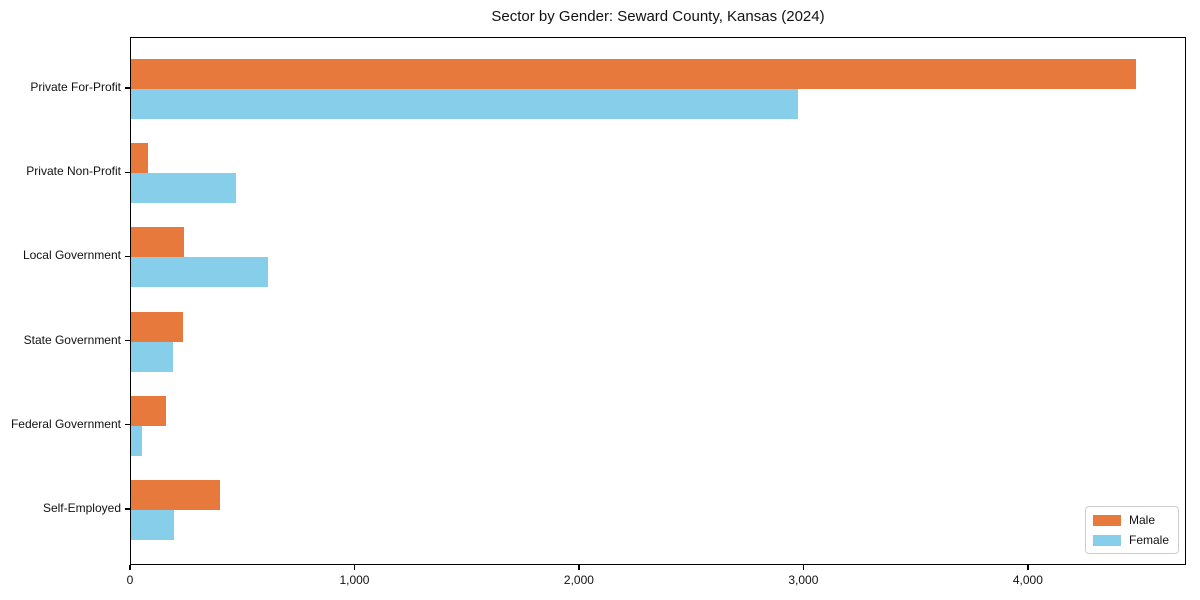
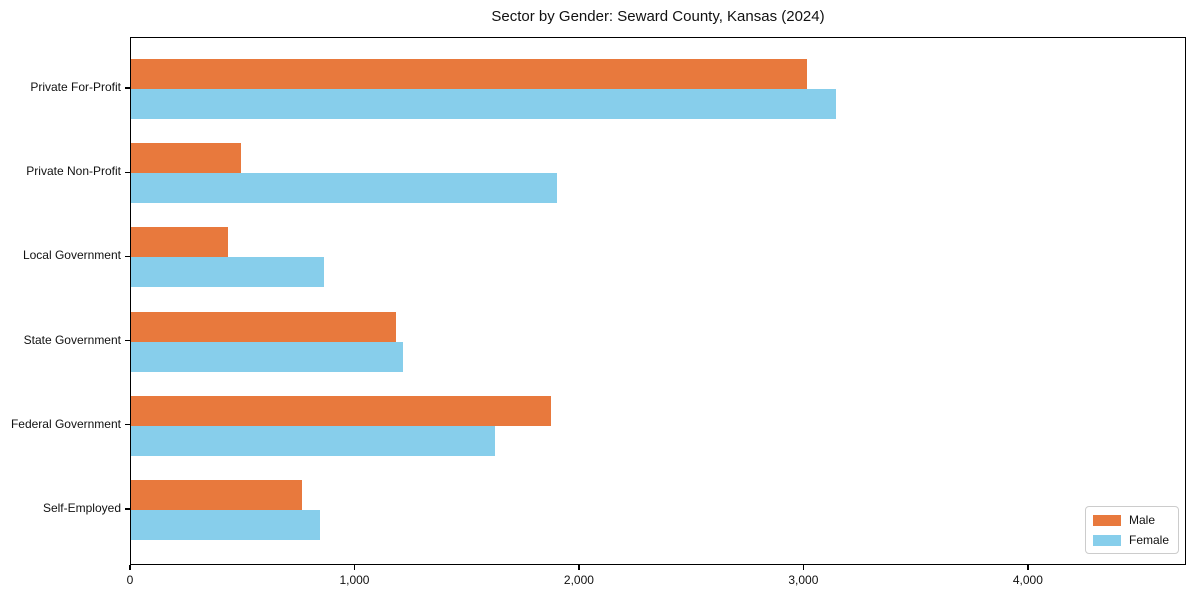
Male/Private For-Profit: 4480 -> 3010
Female/Private For-Profit: 2970 -> 3140
Male/Private Non-Profit: 70 -> 490
Female/Private Non-Profit: 470 -> 1900
Male/Local Government: 240 -> 430
Female/Local Government: 610 -> 860
Male/State Government: 230 -> 1180
Female/State Government: 180 -> 1210
Male/Federal Government: 160 -> 1870
Female/Federal Government: 50 -> 1620
Male/Self-Employed: 400 -> 760
Female/Self-Employed: 190 -> 840
